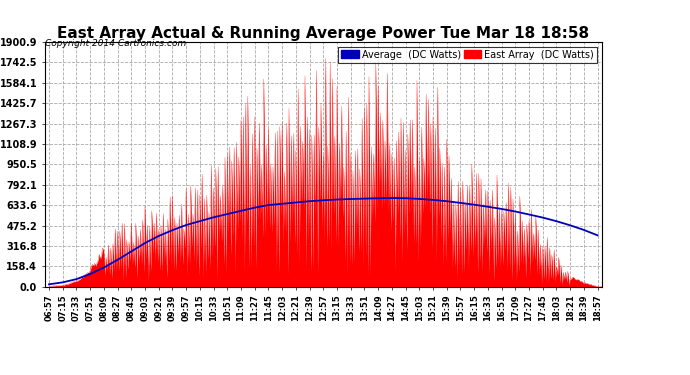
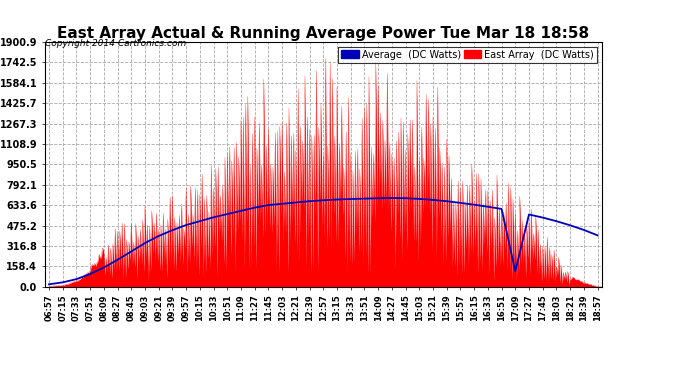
Average (DC Watts)/17:09: 580 -> 120
